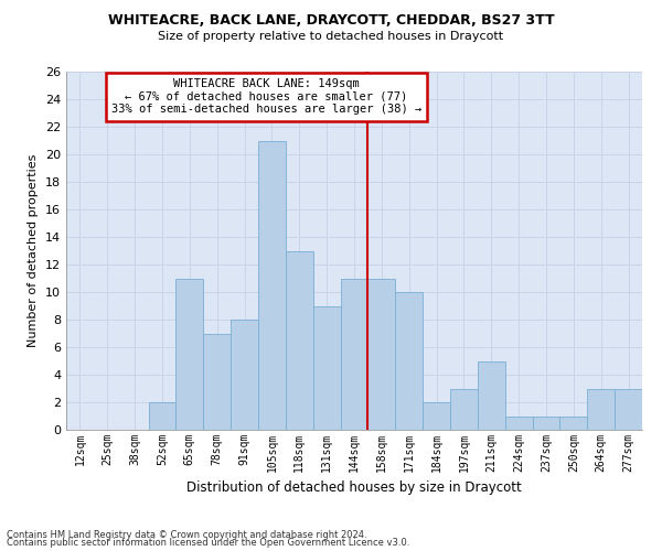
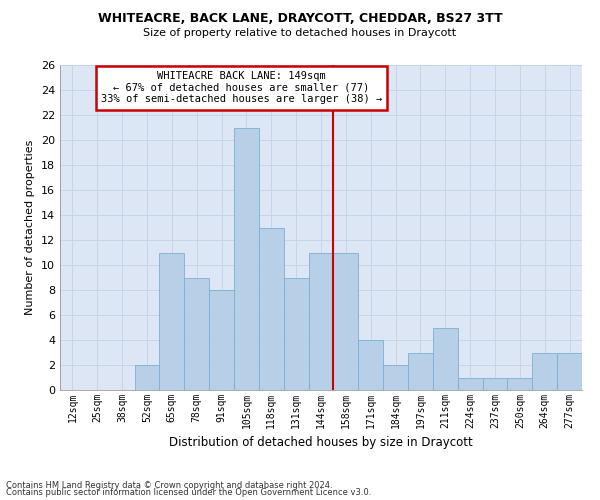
78sqm: 7 -> 9
171sqm: 10 -> 4
